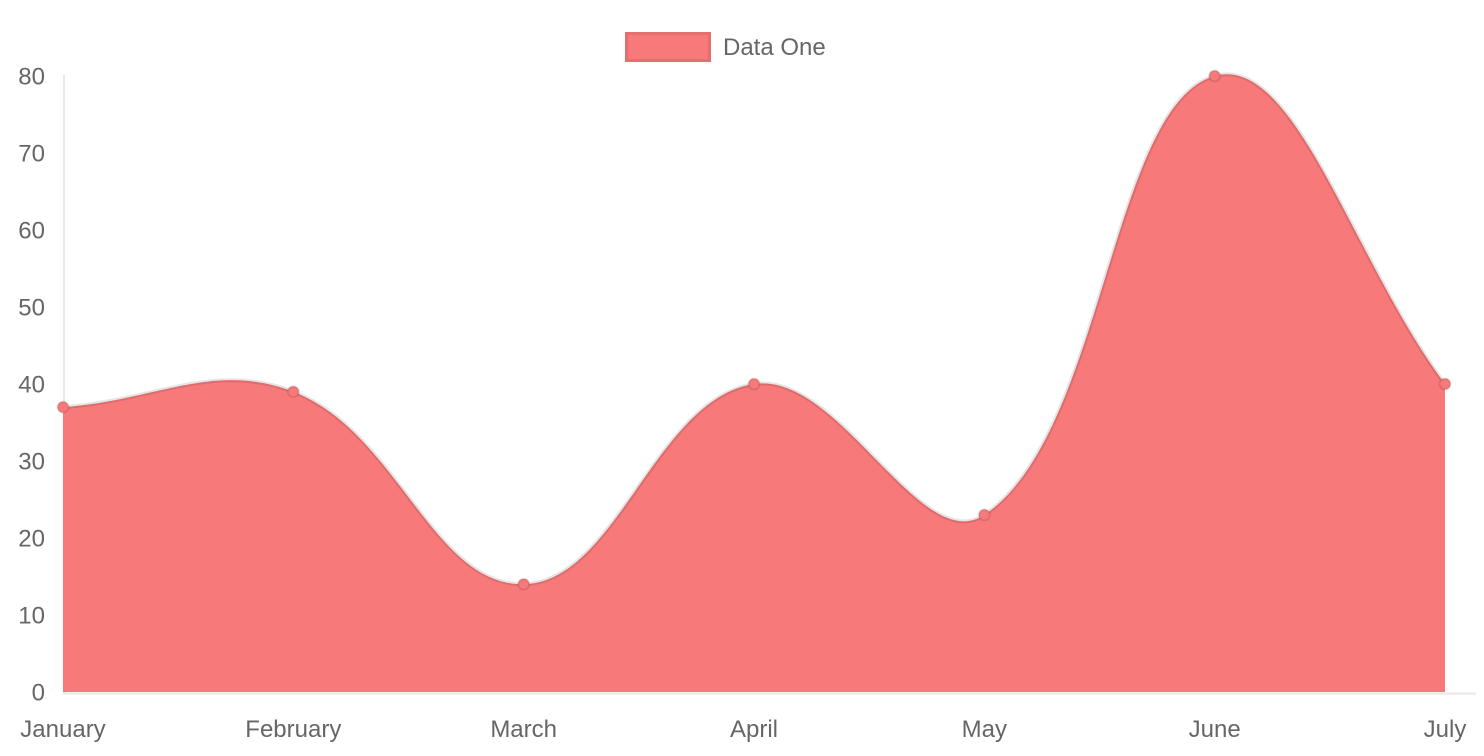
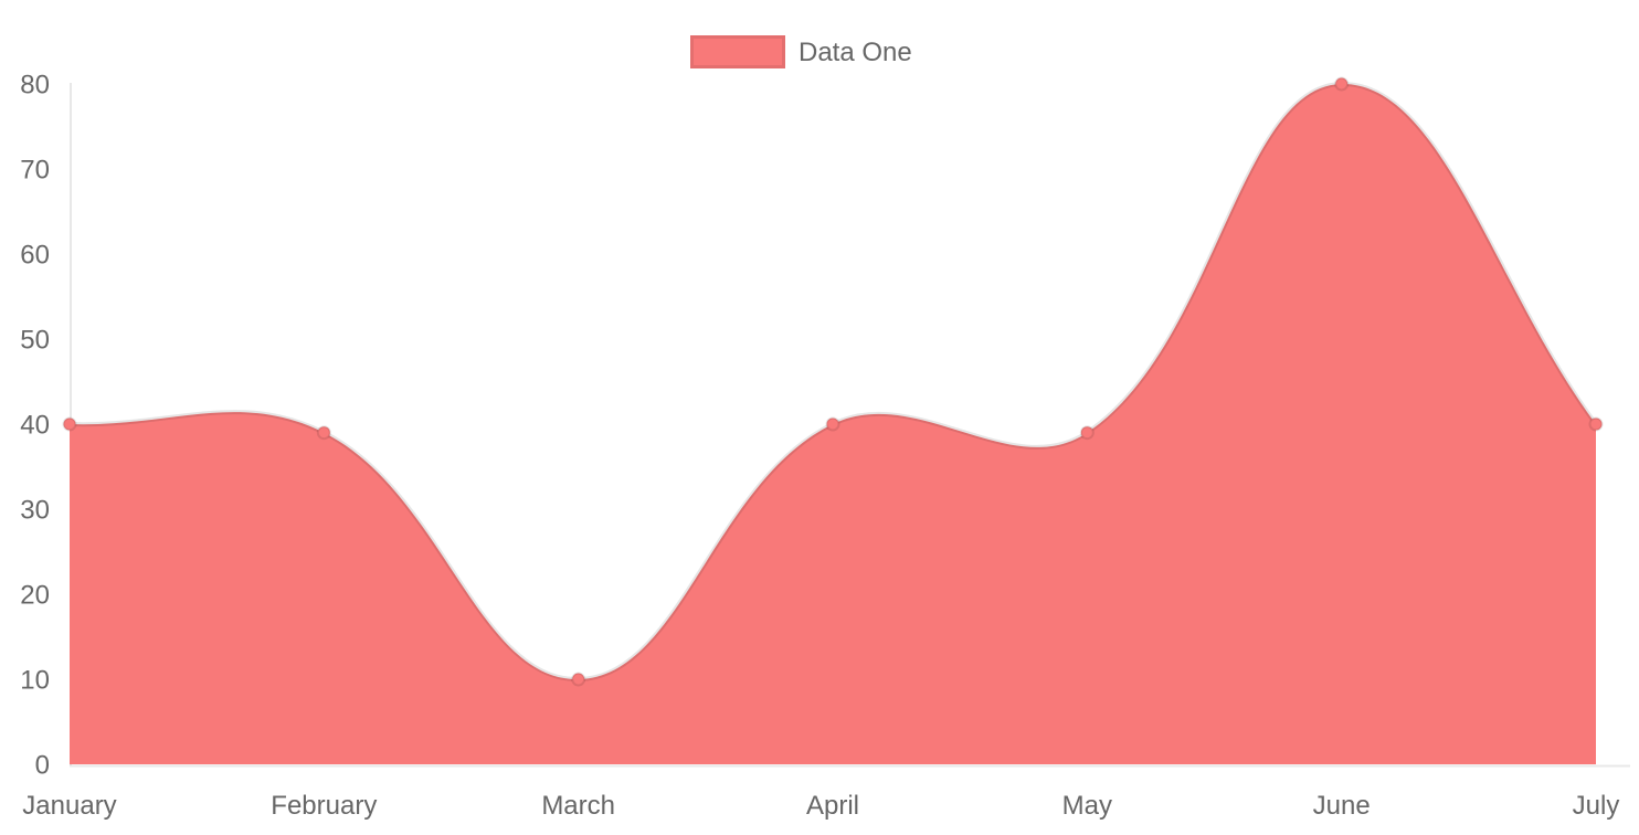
January: 37 -> 40
March: 14 -> 10
May: 23 -> 39
